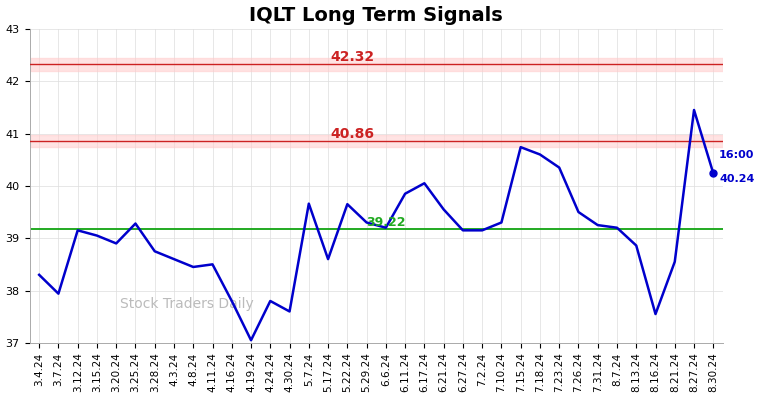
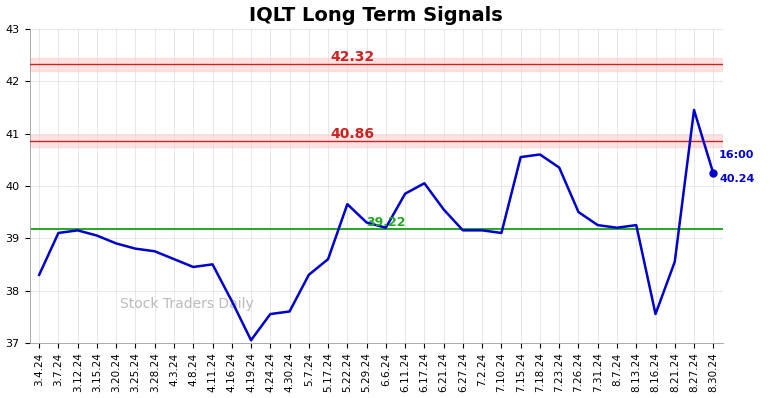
3.7.24: 37.94 -> 39.10
3.25.24: 39.28 -> 38.80
4.24.24: 37.80 -> 37.55
5.7.24: 39.66 -> 38.30
7.10.24: 39.30 -> 39.10
7.15.24: 40.74 -> 40.55
8.13.24: 38.86 -> 39.25
